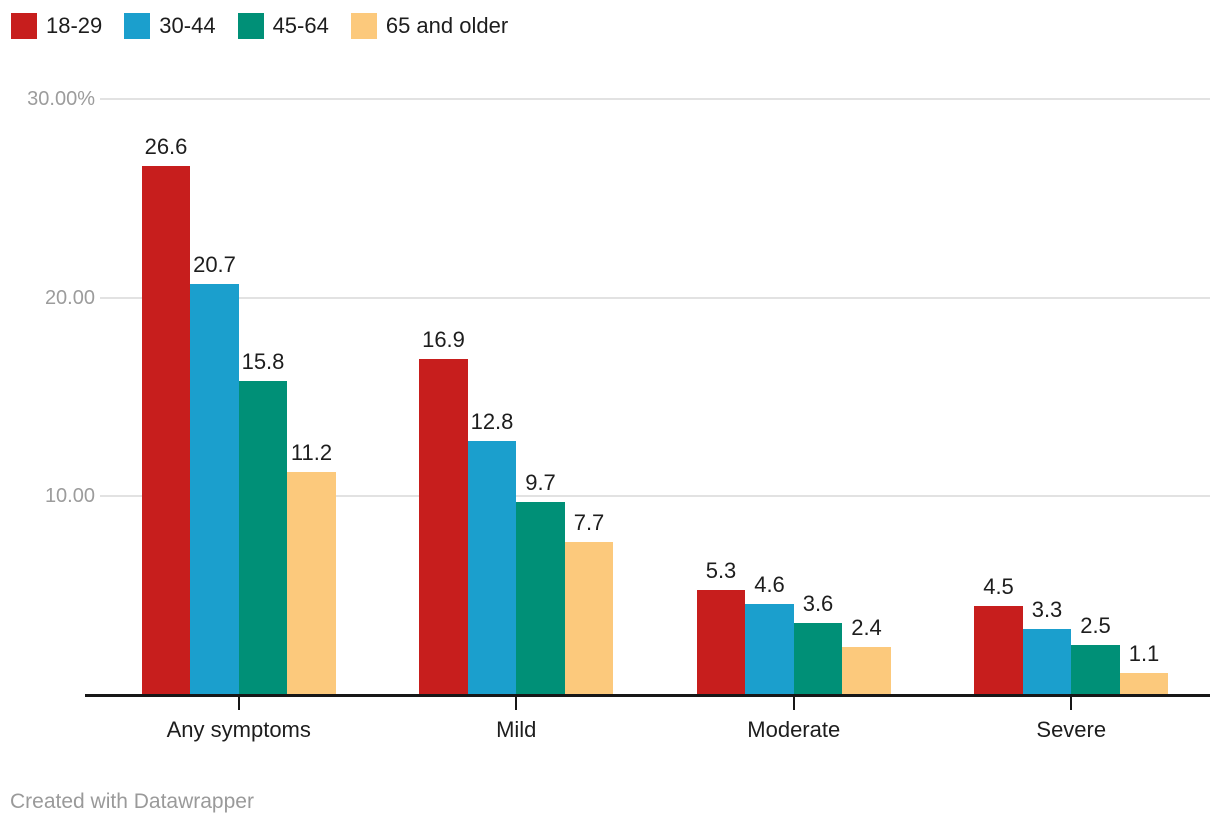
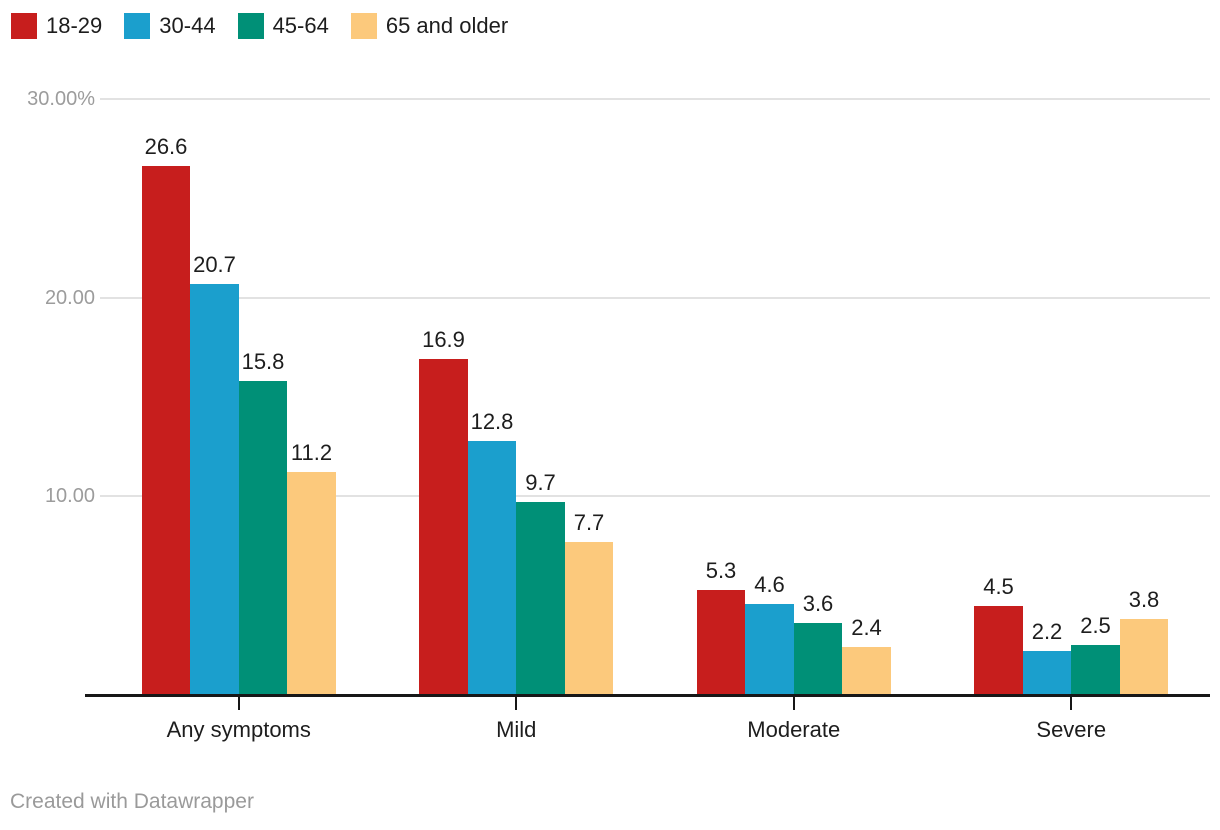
30-44/Severe: 3.3 -> 2.2
65 and older/Severe: 1.1 -> 3.8
